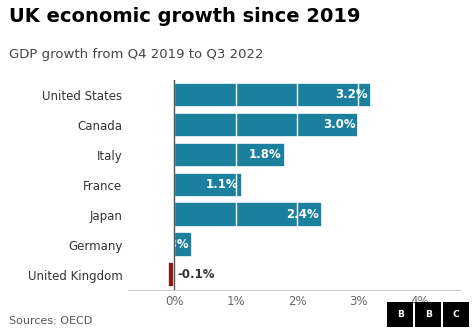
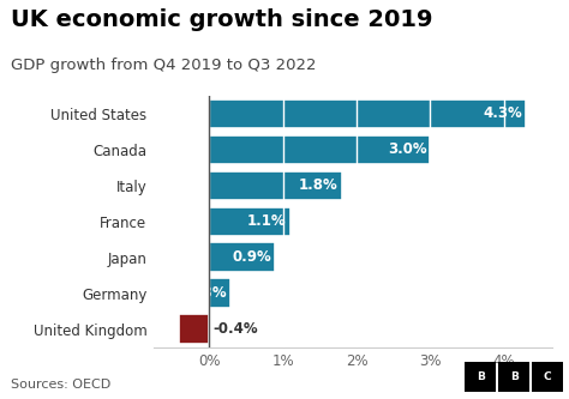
United States: 3.2% -> 4.3%
Japan: 2.4% -> 0.9%
United Kingdom: -0.1% -> -0.4%
